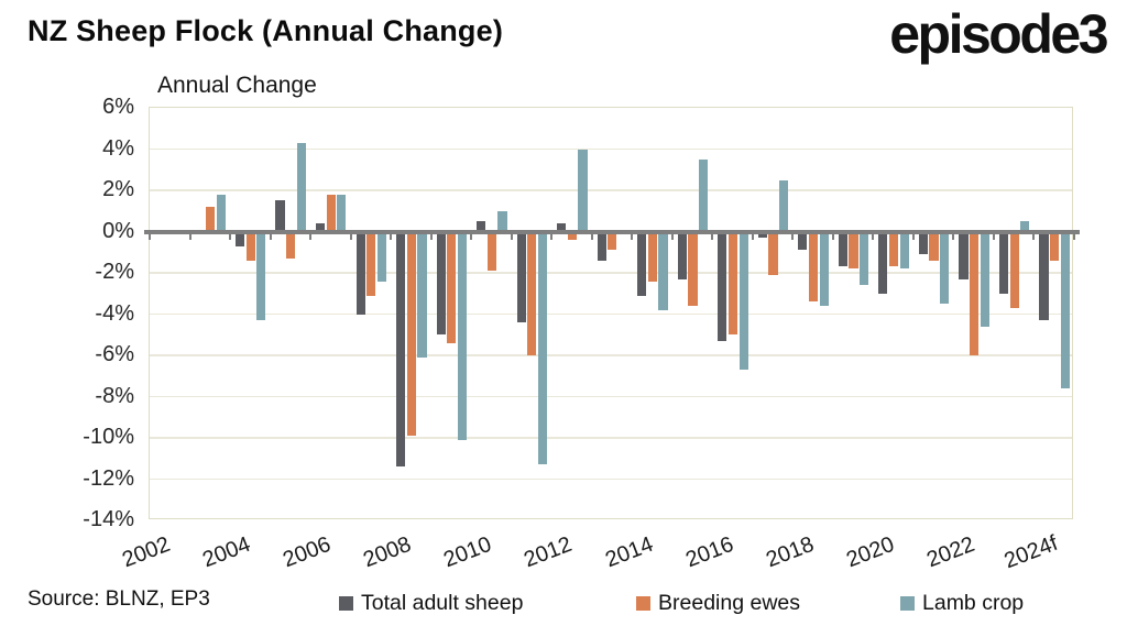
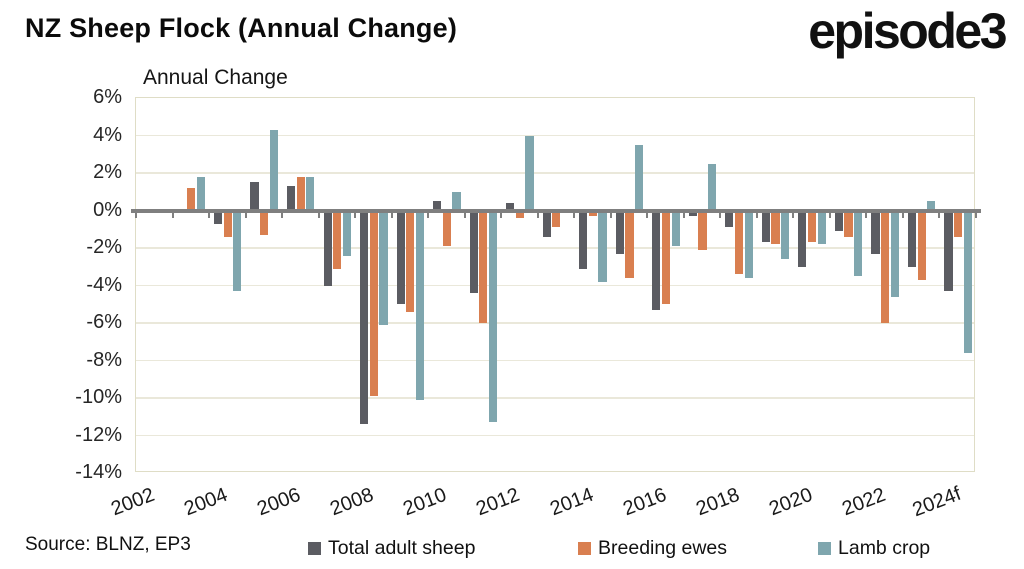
Total adult sheep/2006: 0.4% -> 1.3%
Breeding ewes/2014: -2.4% -> -0.3%
Lamb crop/2016: -6.7% -> -1.9%
